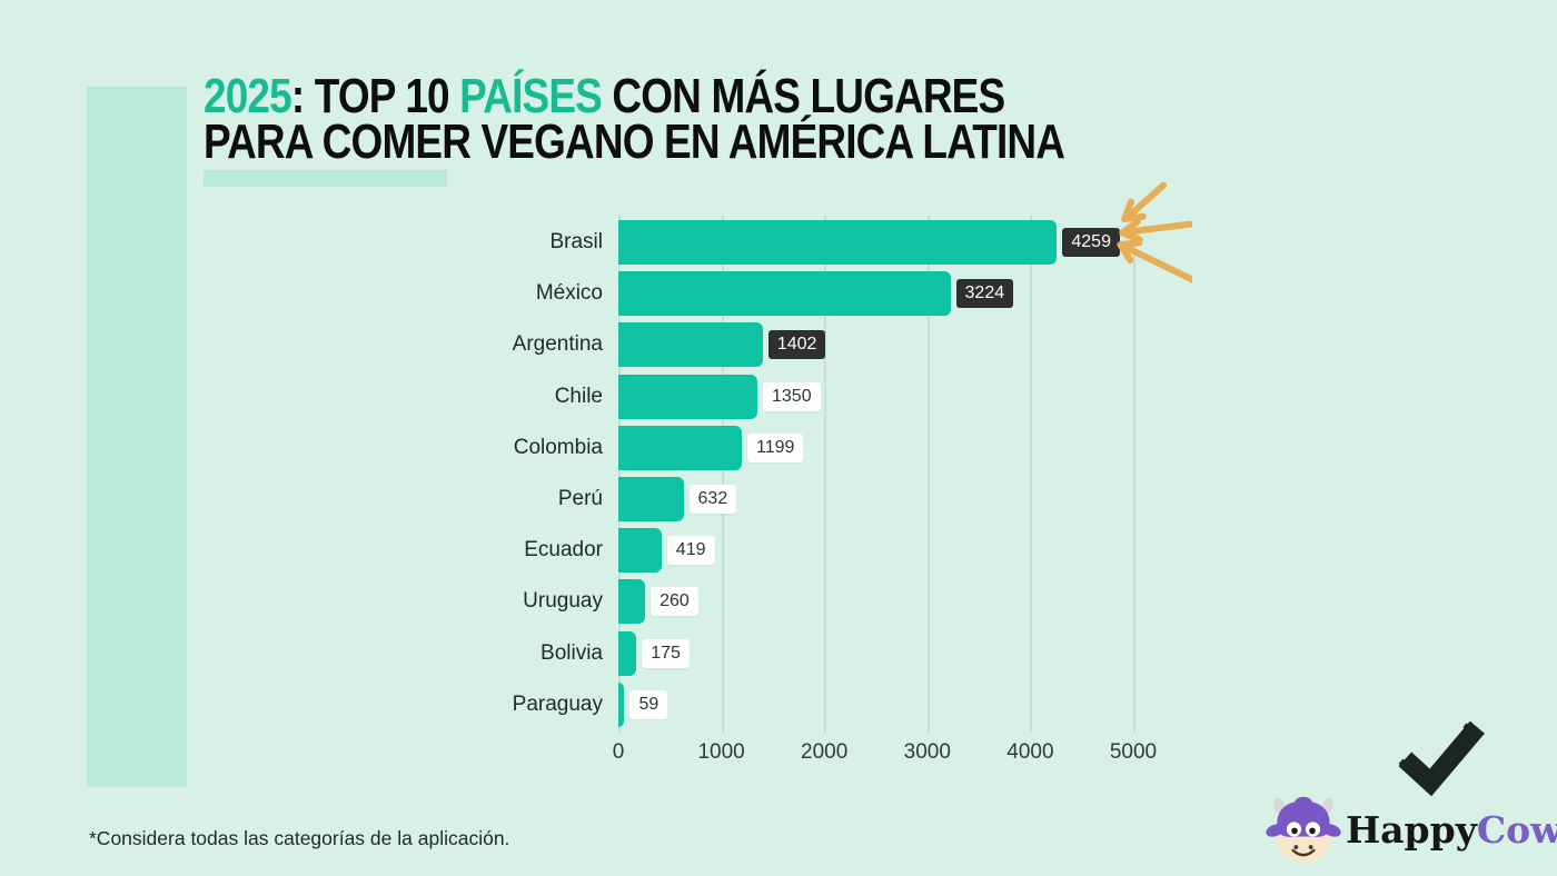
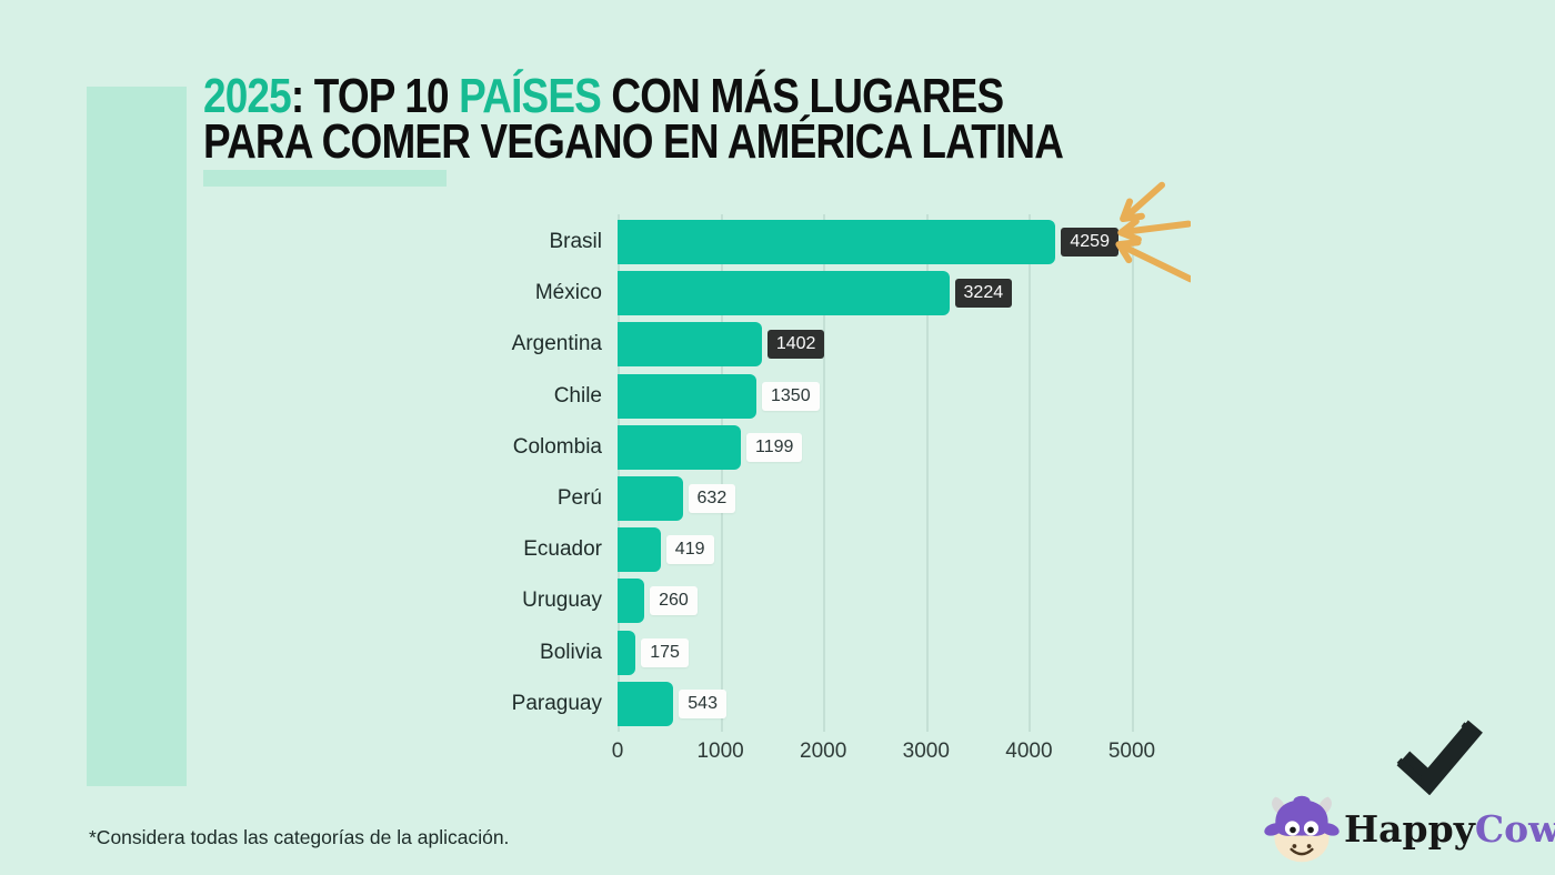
Paraguay: 59 -> 543
